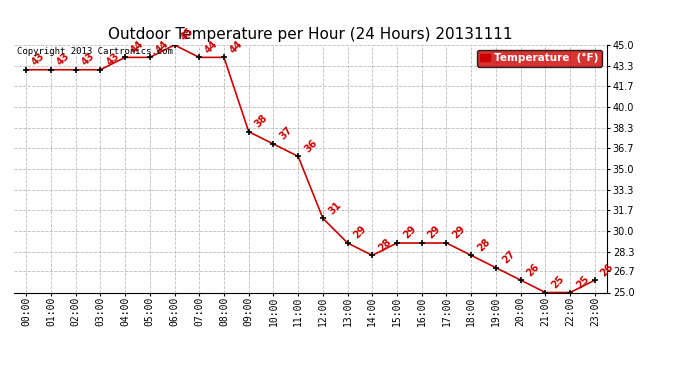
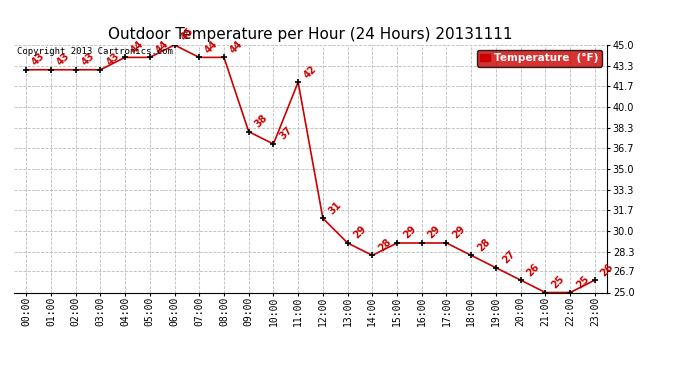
11:00: 36 -> 42
